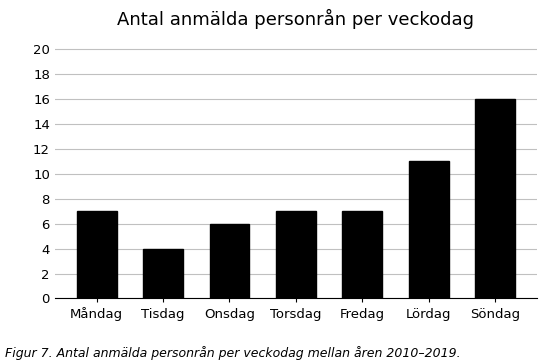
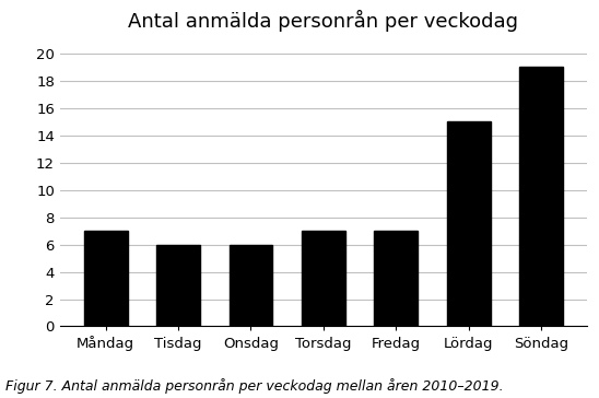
Tisdag: 4 -> 6
Lördag: 11 -> 15
Söndag: 16 -> 19
